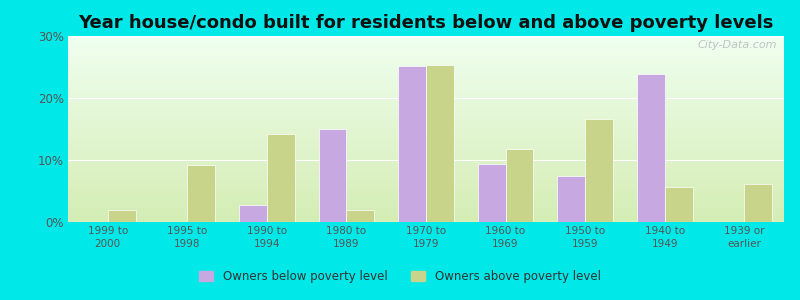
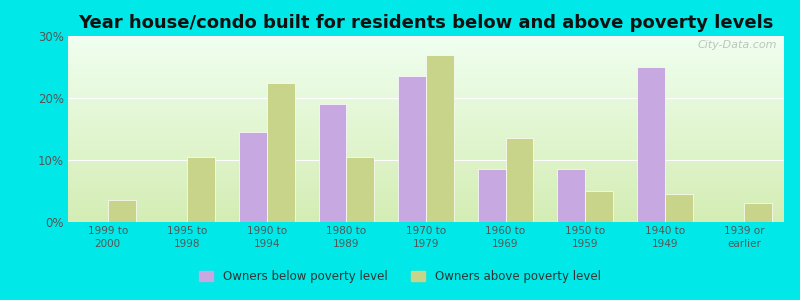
Owners above poverty level/1999 to 2000: 2.0% -> 3.5%
Owners above poverty level/1995 to 1998: 9.2% -> 10.5%
Owners below poverty level/1990 to 1994: 2.8% -> 14.5%
Owners above poverty level/1990 to 1994: 14.2% -> 22.5%
Owners below poverty level/1980 to 1989: 15.0% -> 19.0%
Owners above poverty level/1980 to 1989: 2.0% -> 10.5%
Owners below poverty level/1970 to 1979: 25.2% -> 23.5%
Owners above poverty level/1970 to 1979: 25.4% -> 27.0%
Owners below poverty level/1960 to 1969: 9.4% -> 8.5%
Owners above poverty level/1960 to 1969: 11.8% -> 13.5%
Owners below poverty level/1950 to 1959: 7.4% -> 8.5%
Owners above poverty level/1950 to 1959: 16.6% -> 5.0%
Owners below poverty level/1940 to 1949: 23.8% -> 25.0%
Owners above poverty level/1940 to 1949: 5.6% -> 4.5%
Owners above poverty level/1939 or earlier: 6.2% -> 3.0%
